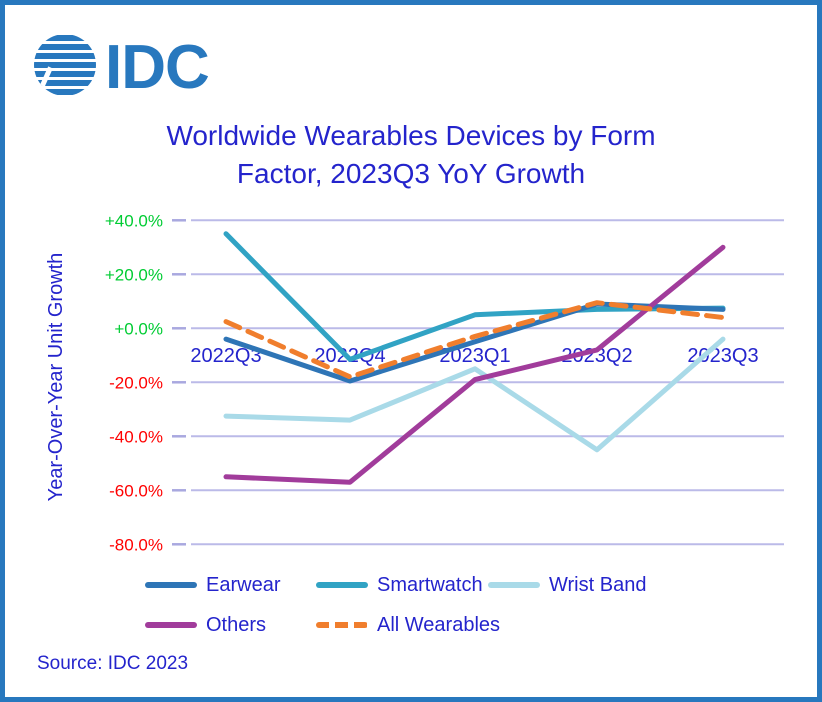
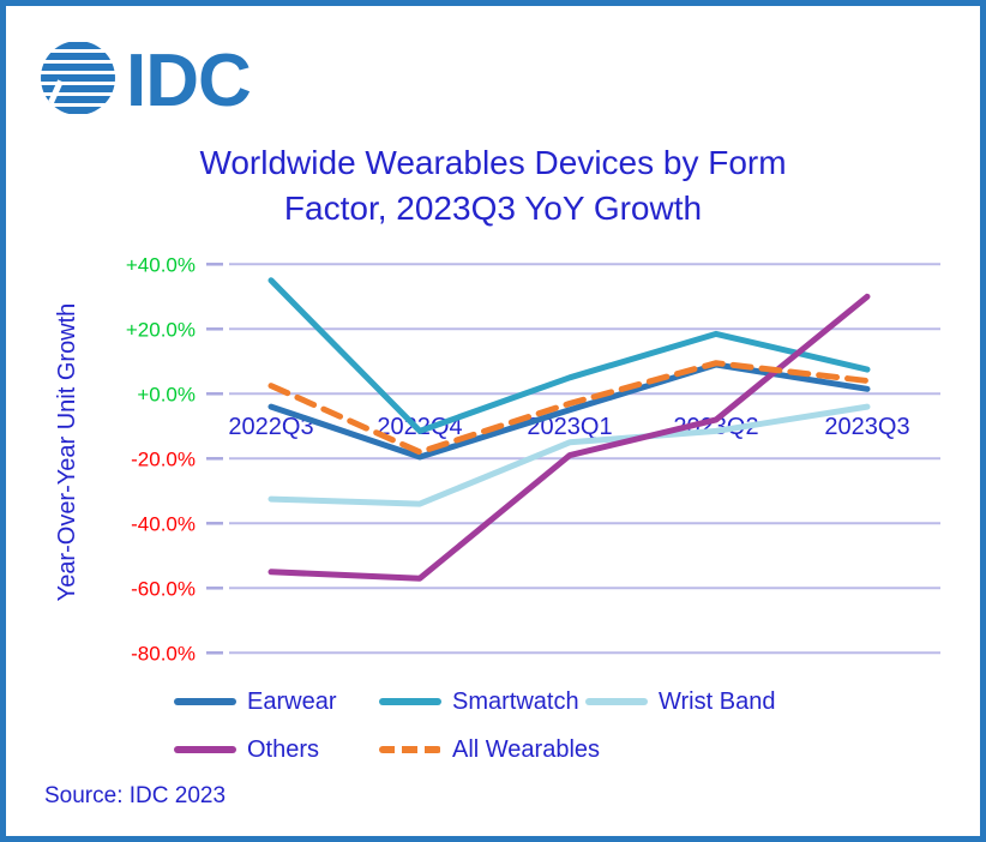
Smartwatch/2023Q2: 7% -> 18%
Wrist Band/2023Q2: -45% -> -12%
Earwear/2023Q3: 7% -> 2%
